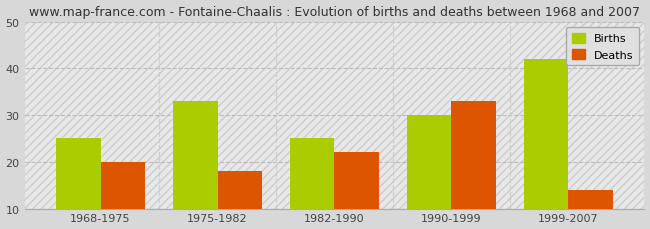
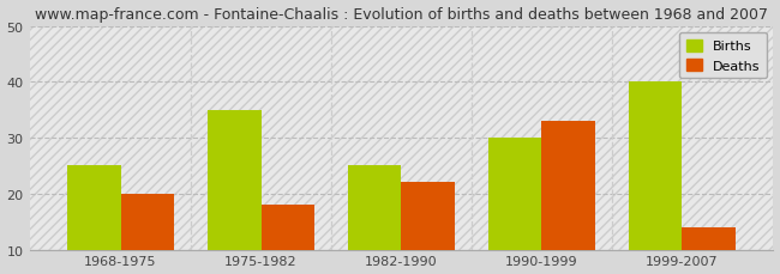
Births/1975-1982: 33 -> 35
Births/1999-2007: 42 -> 40
